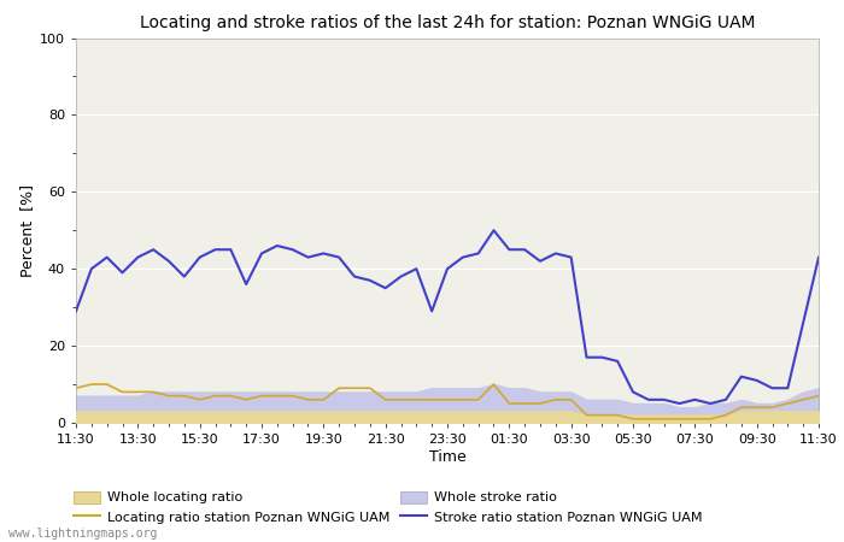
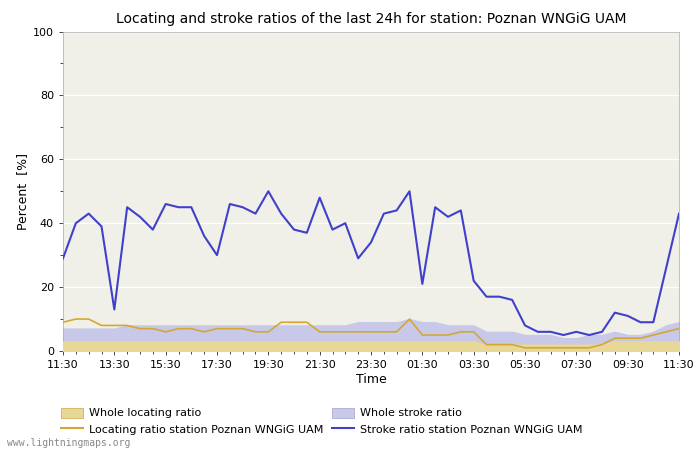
Stroke ratio station Poznan WNGiG UAM/13:30: 43 -> 13
Stroke ratio station Poznan WNGiG UAM/15:30: 43 -> 46
Stroke ratio station Poznan WNGiG UAM/17:30: 44 -> 30
Stroke ratio station Poznan WNGiG UAM/19:30: 44 -> 50
Stroke ratio station Poznan WNGiG UAM/21:30: 35 -> 48
Stroke ratio station Poznan WNGiG UAM/23:30: 40 -> 34
Stroke ratio station Poznan WNGiG UAM/01:30: 45 -> 21
Stroke ratio station Poznan WNGiG UAM/03:30: 43 -> 22
